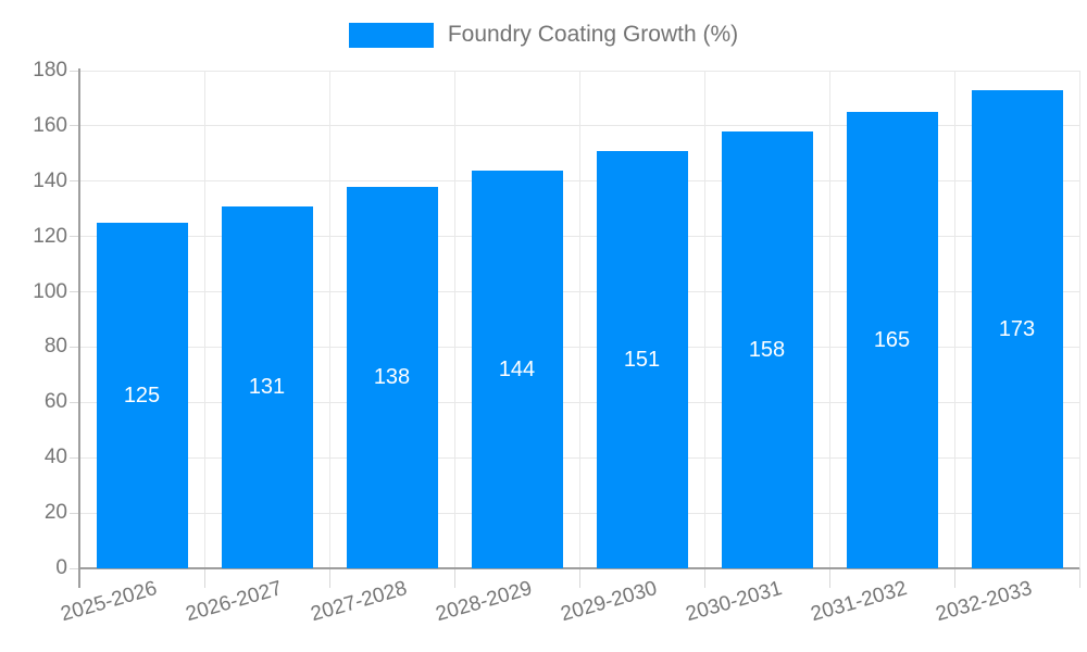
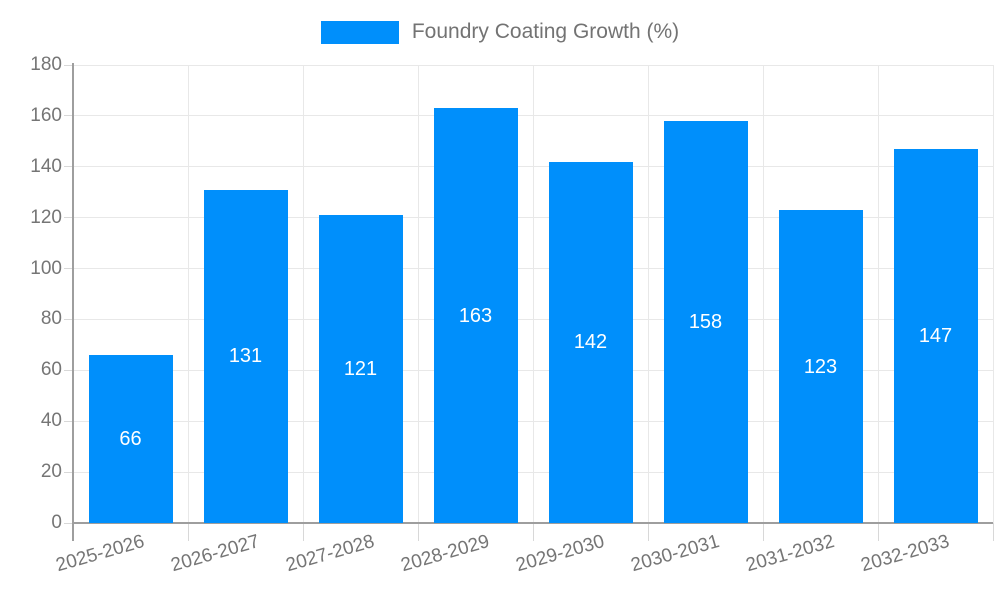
2025-2026: 125 -> 66
2027-2028: 138 -> 121
2028-2029: 144 -> 163
2029-2030: 151 -> 142
2031-2032: 165 -> 123
2032-2033: 173 -> 147
